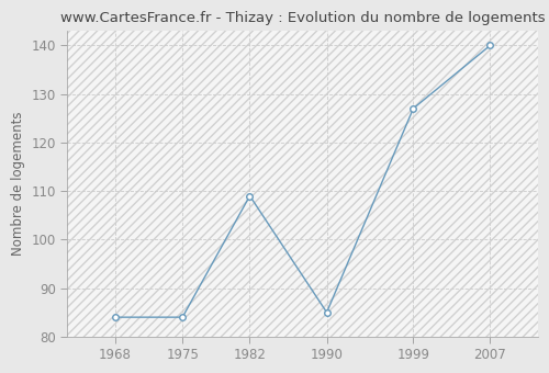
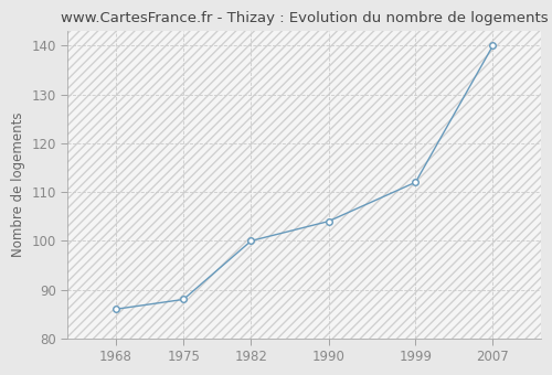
1968: 84 -> 86
1975: 84 -> 88
1982: 109 -> 100
1990: 85 -> 104
1999: 127 -> 112
